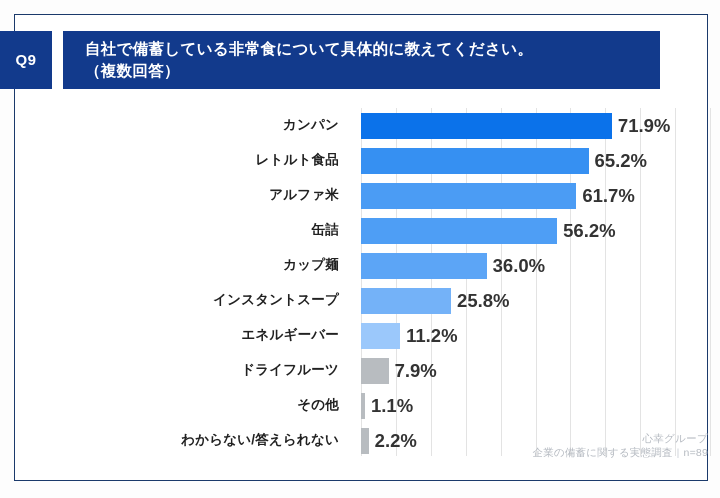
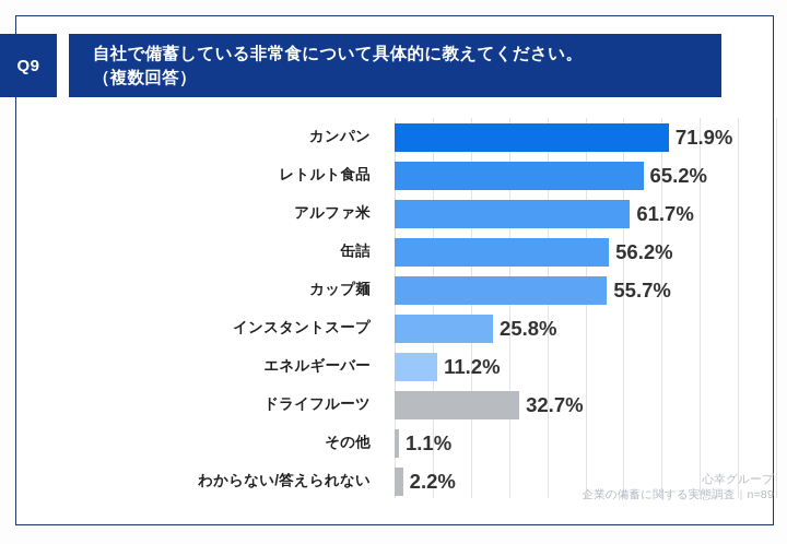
カップ麺: 36.0% -> 55.7%
ドライフルーツ: 7.9% -> 32.7%
